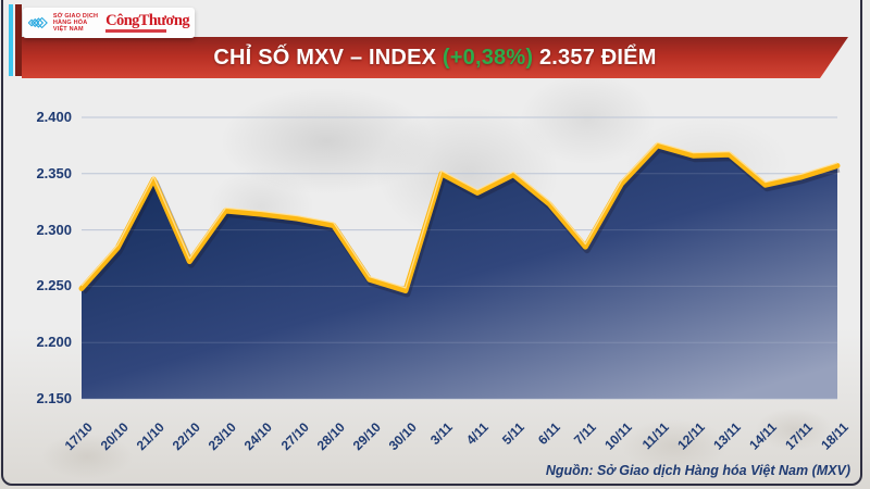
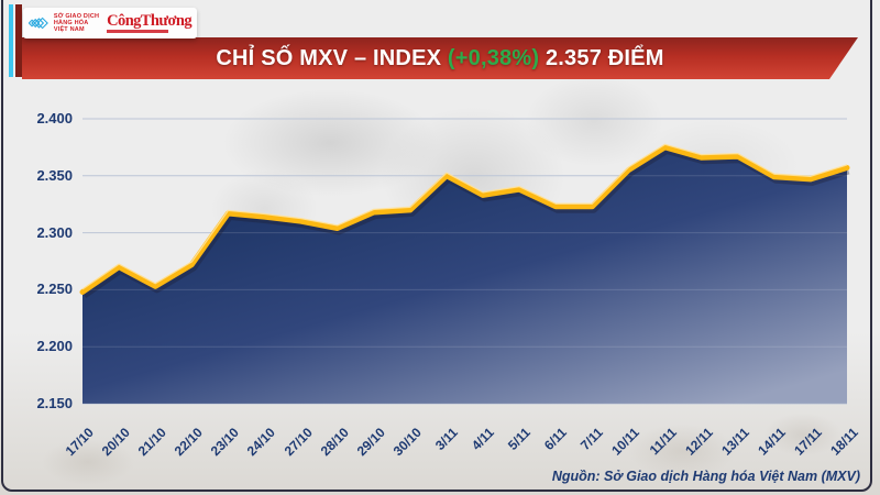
20/10: 2.284 -> 2.270
21/10: 2.345 -> 2.253
29/10: 2.256 -> 2.318
30/10: 2.246 -> 2.320
5/11: 2.349 -> 2.338
7/11: 2.285 -> 2.323
10/11: 2.341 -> 2.355
14/11: 2.340 -> 2.349
